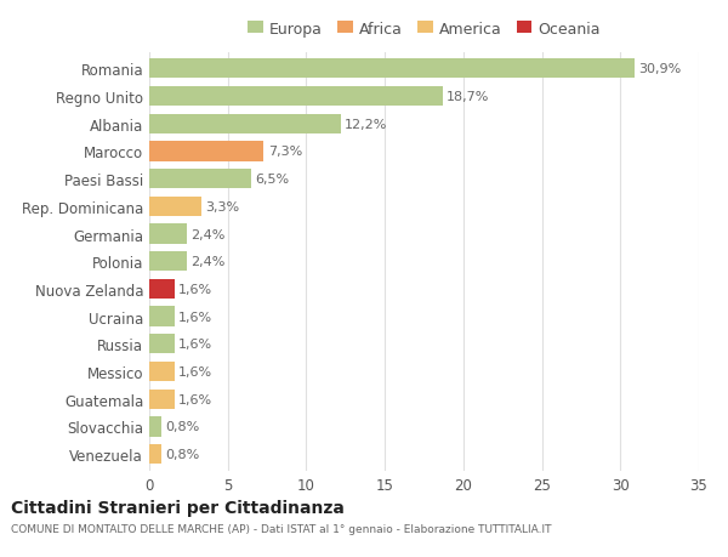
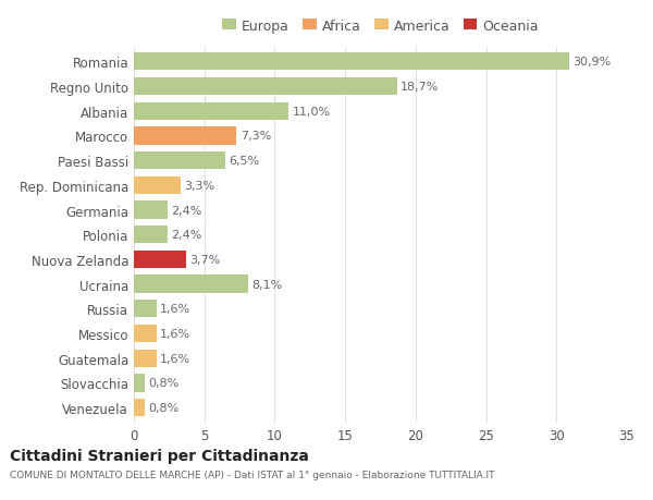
Albania: 12,2% -> 11,0%
Nuova Zelanda: 1,6% -> 3,7%
Ucraina: 1,6% -> 8,1%
